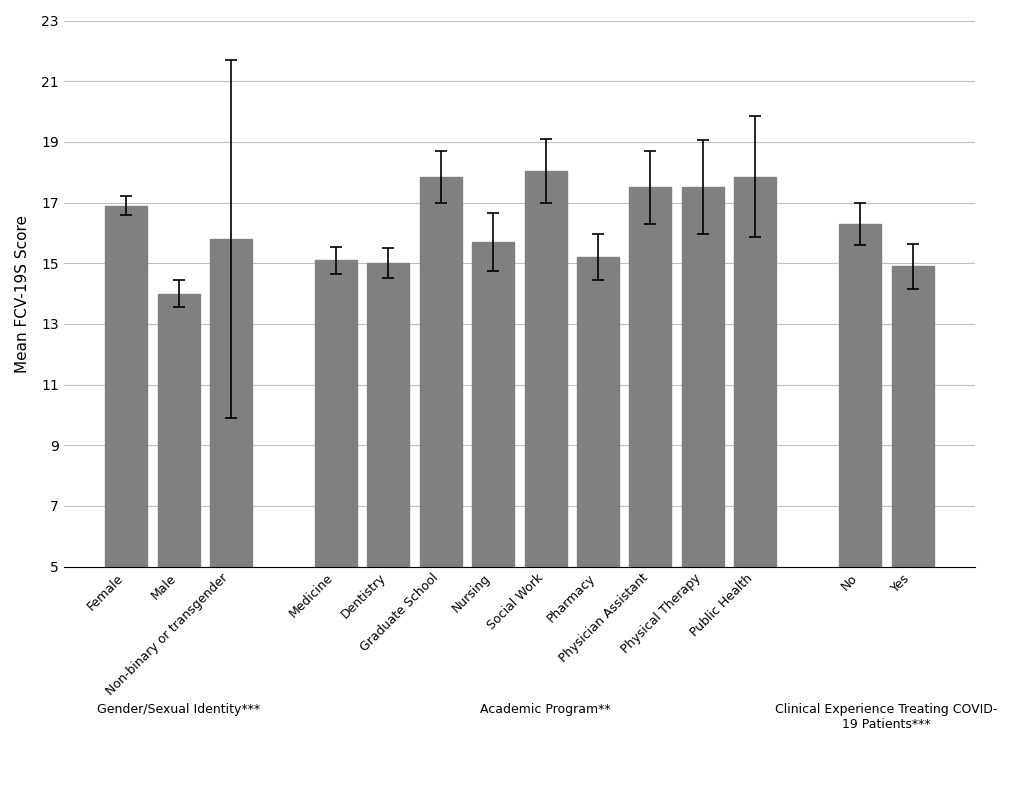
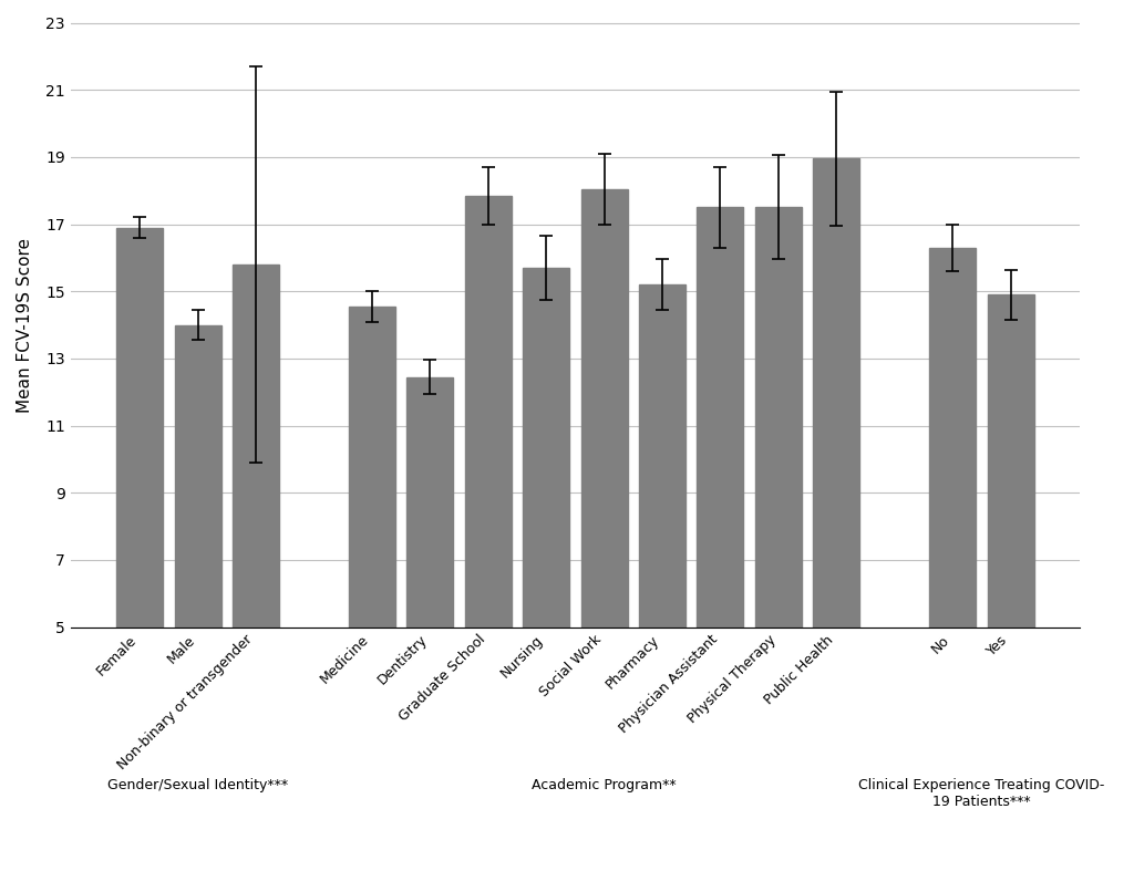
Medicine: 15.10 -> 14.55
Dentistry: 15.00 -> 12.45
Public Health: 17.85 -> 18.95
